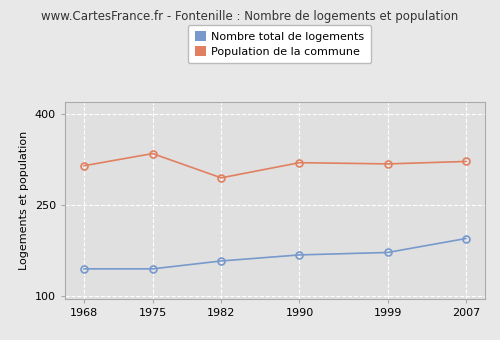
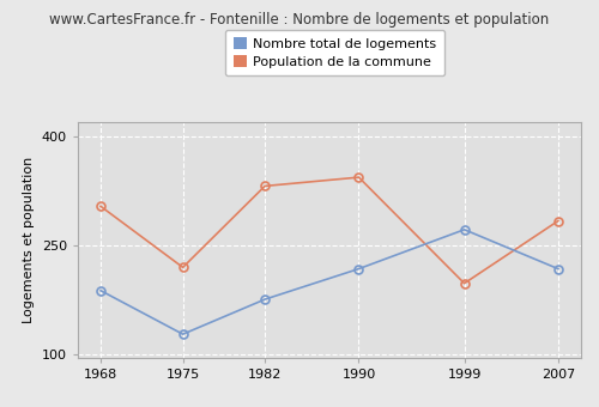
Nombre total de logements/1968: 145 -> 188
Population de la commune/1968: 315 -> 304
Nombre total de logements/1975: 145 -> 128
Population de la commune/1975: 335 -> 220
Nombre total de logements/1982: 158 -> 176
Population de la commune/1982: 295 -> 332
Nombre total de logements/1990: 168 -> 218
Population de la commune/1990: 320 -> 344
Nombre total de logements/1999: 172 -> 272
Population de la commune/1999: 318 -> 198
Nombre total de logements/2007: 195 -> 218
Population de la commune/2007: 322 -> 284
